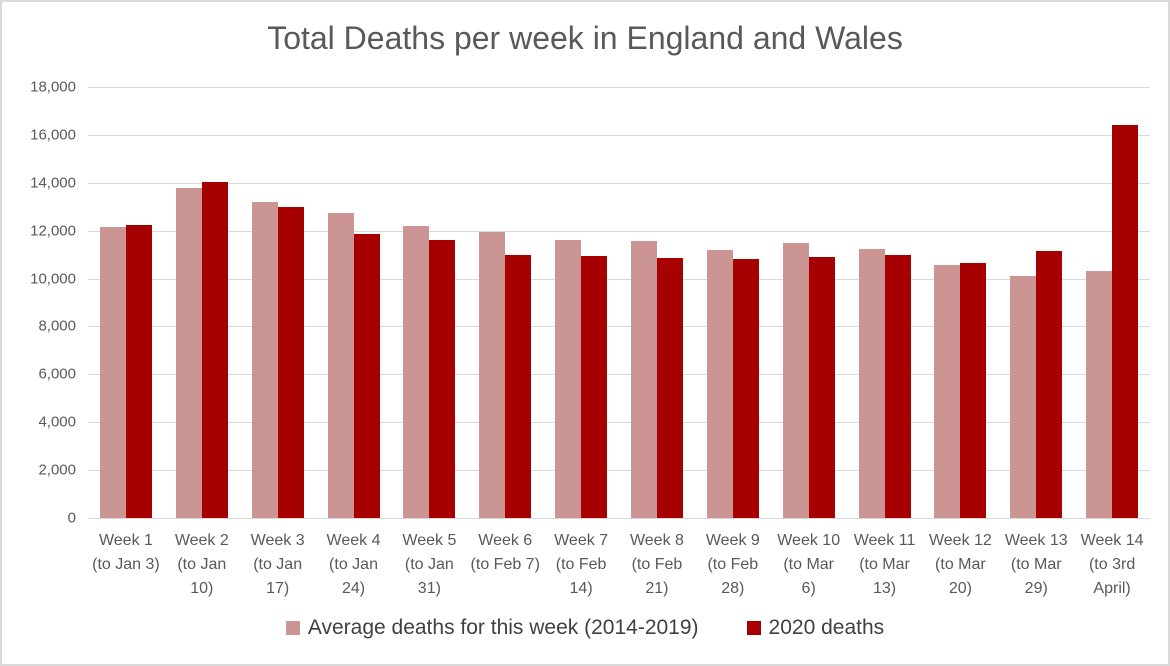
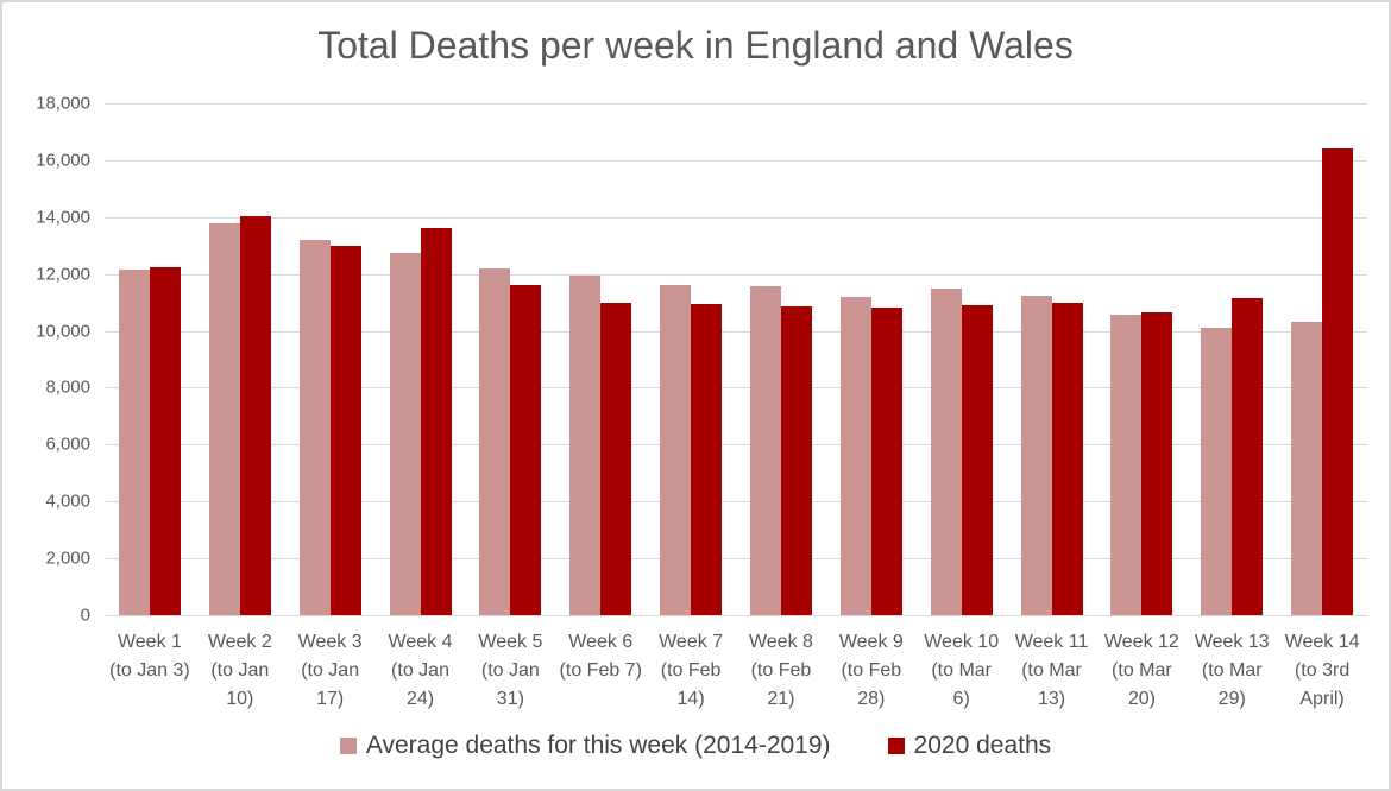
2020 deaths/Week 4 (to Jan 24): 11800 -> 13600
